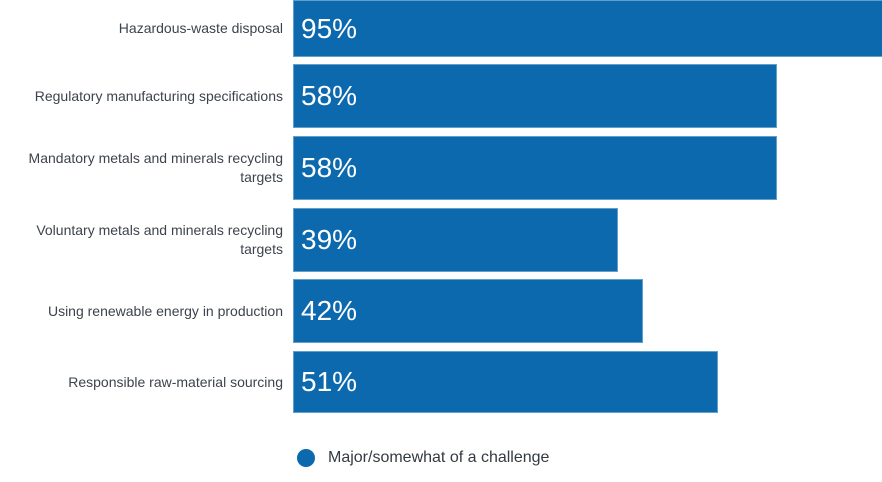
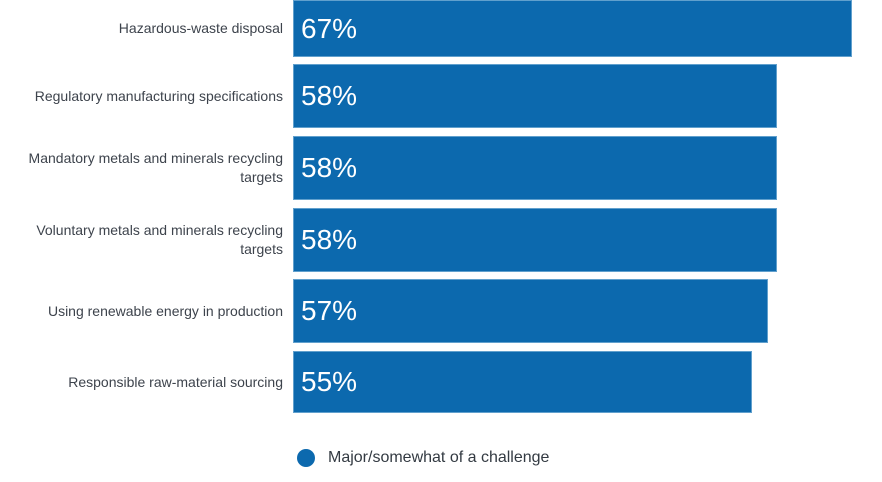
Hazardous-waste disposal: 95% -> 67%
Voluntary metals and minerals recycling targets: 39% -> 58%
Using renewable energy in production: 42% -> 57%
Responsible raw-material sourcing: 51% -> 55%
